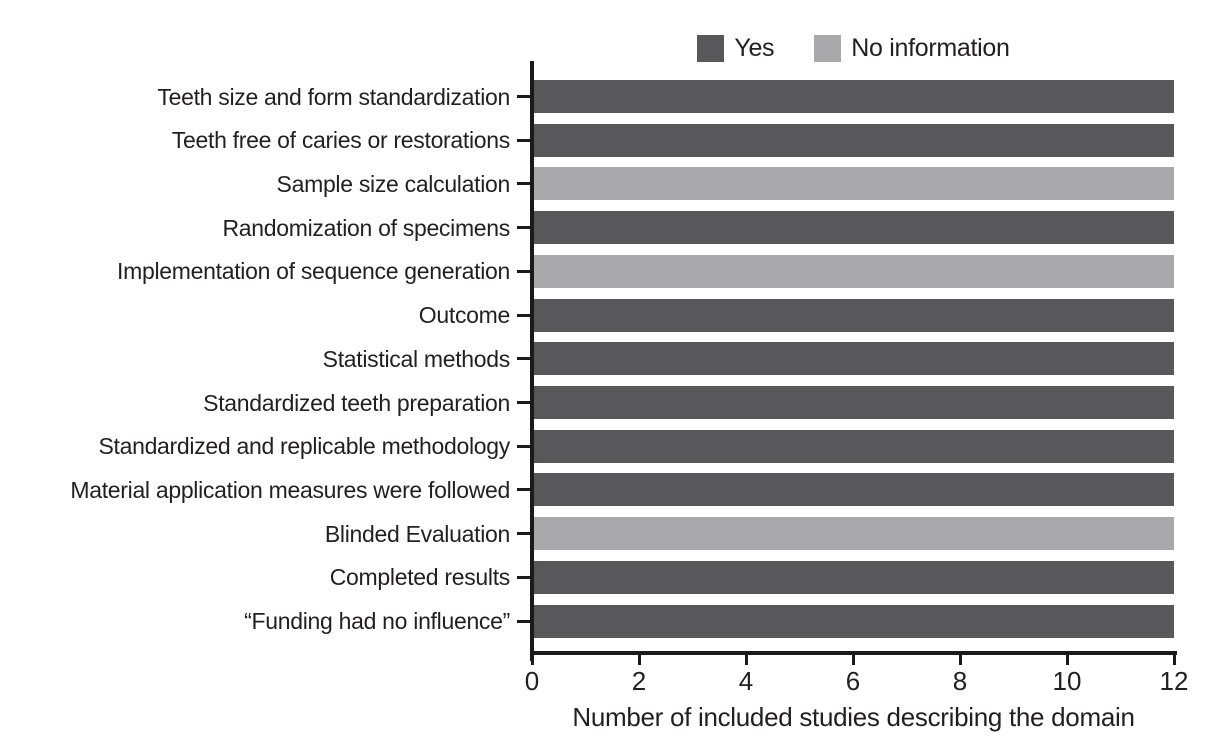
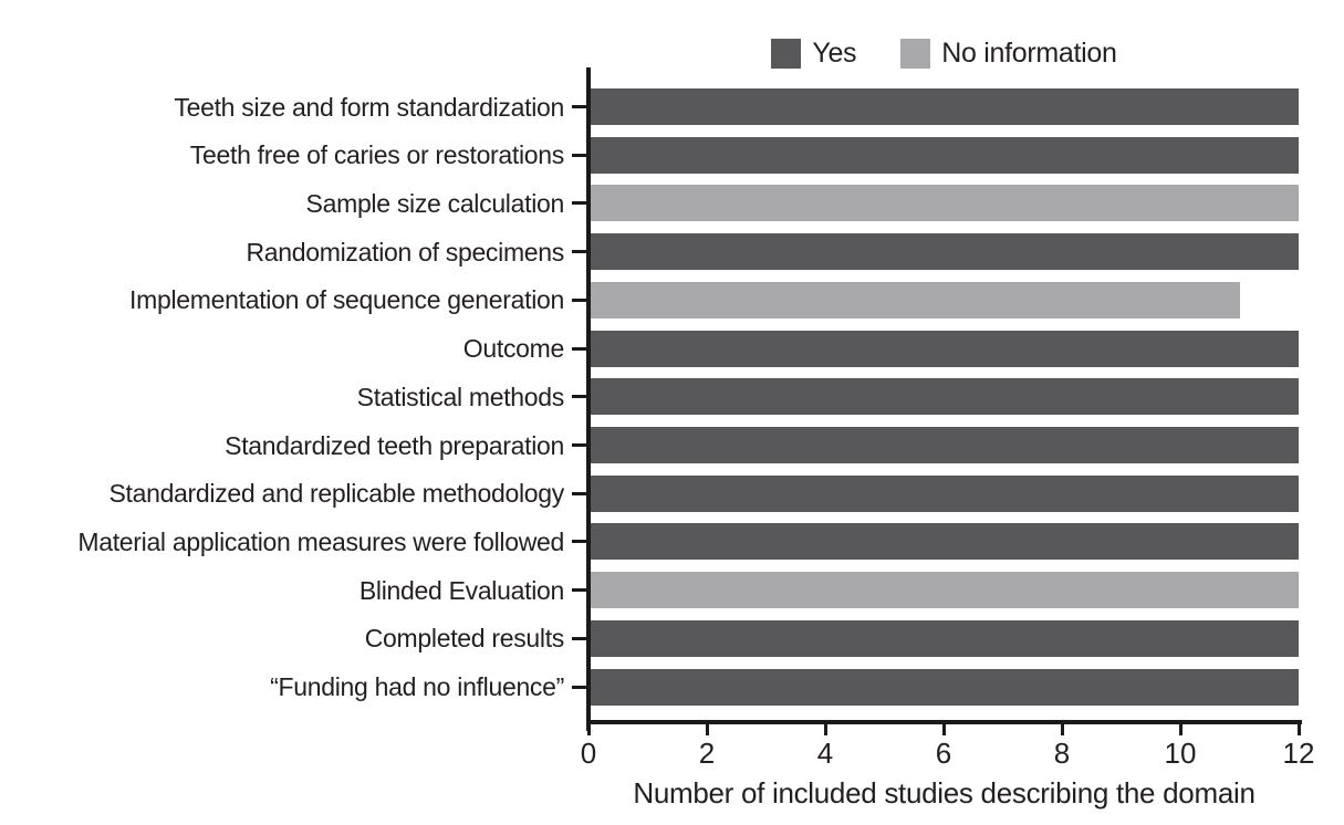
Implementation of sequence generation: 12 -> 11
